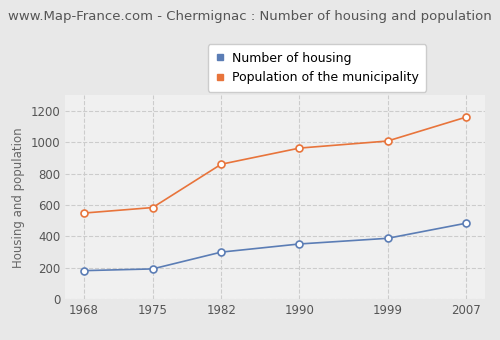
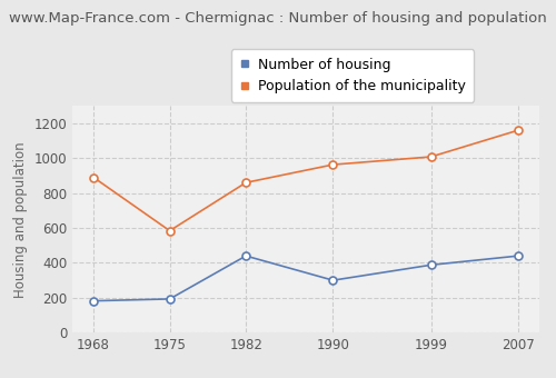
Population of the municipality/1968: 550 -> 890
Number of housing/1982: 300 -> 440
Number of housing/1990: 350 -> 300
Number of housing/2007: 480 -> 440
